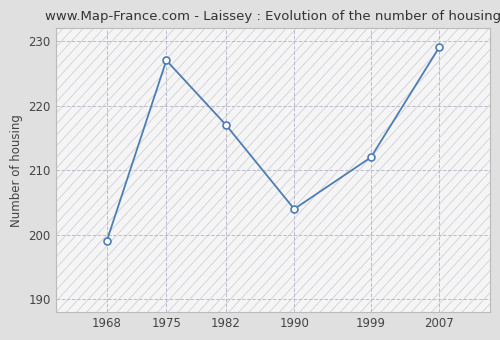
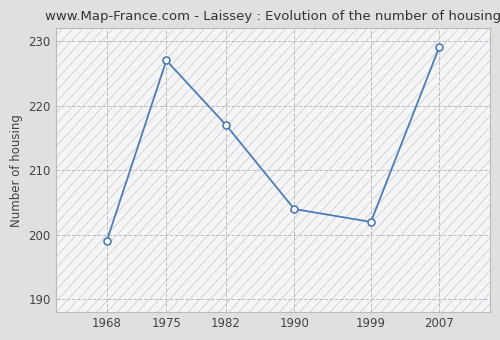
1999: 212 -> 202
